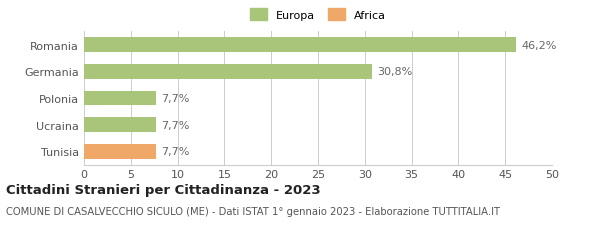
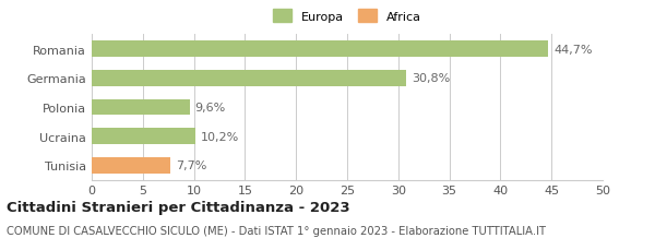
Romania: 46,2% -> 44,7%
Polonia: 7,7% -> 9,6%
Ucraina: 7,7% -> 10,2%
